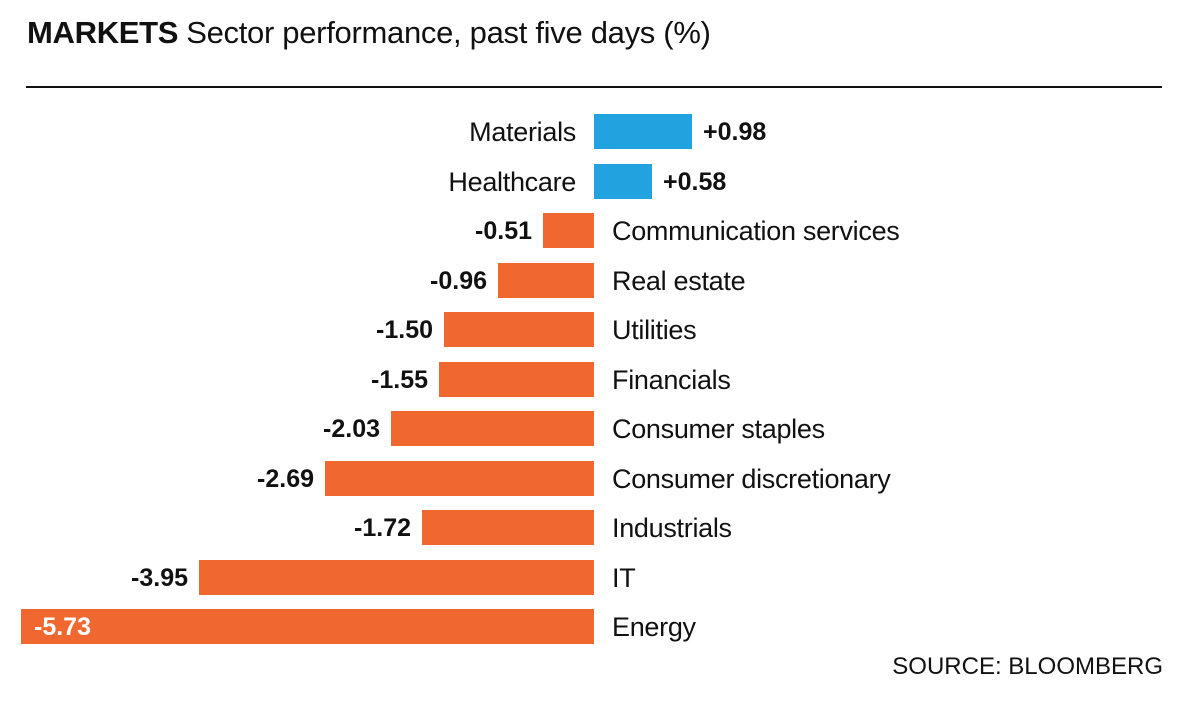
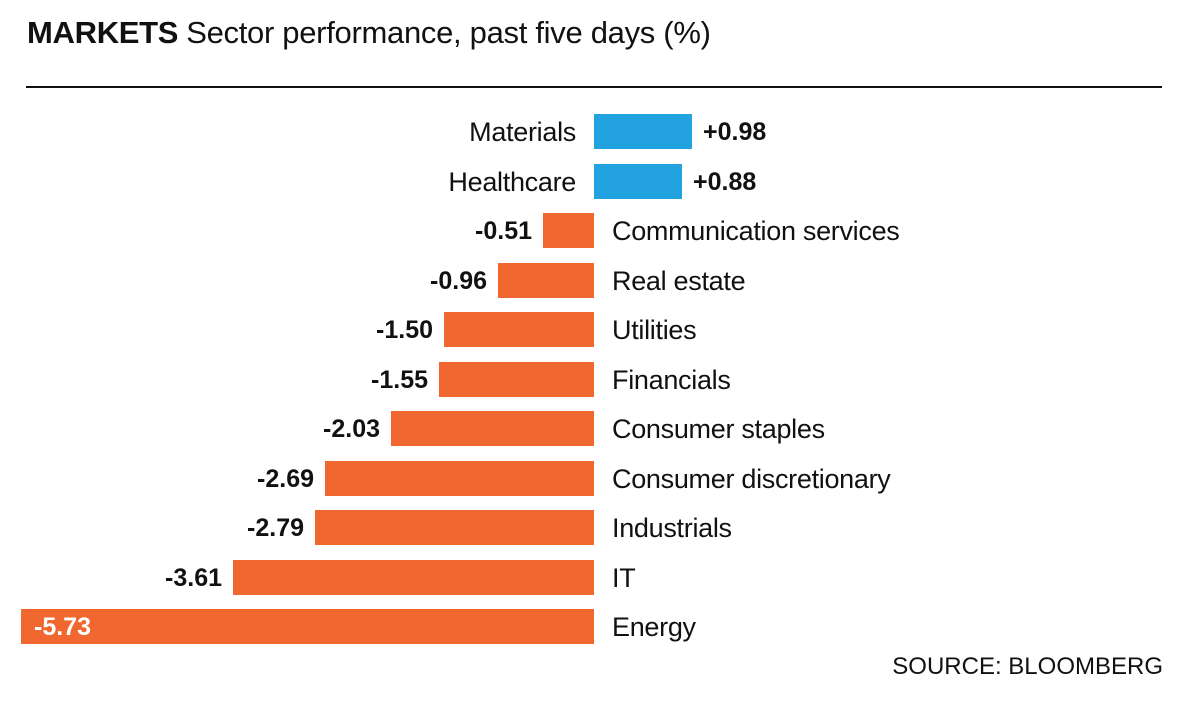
Healthcare: +0.58 -> +0.88
Industrials: -1.72 -> -2.79
IT: -3.95 -> -3.61
